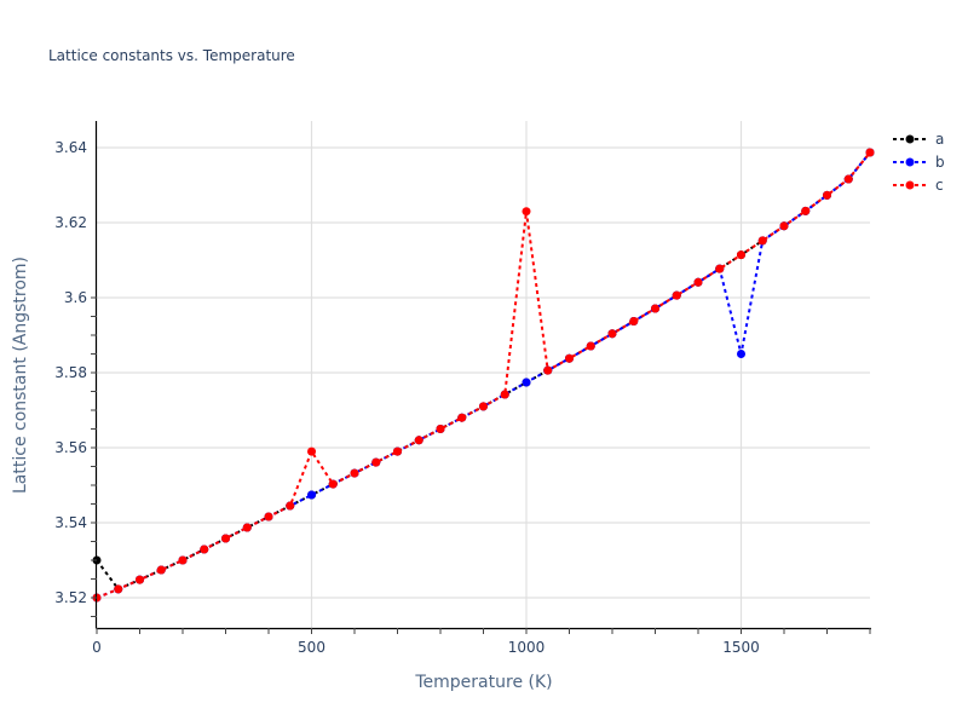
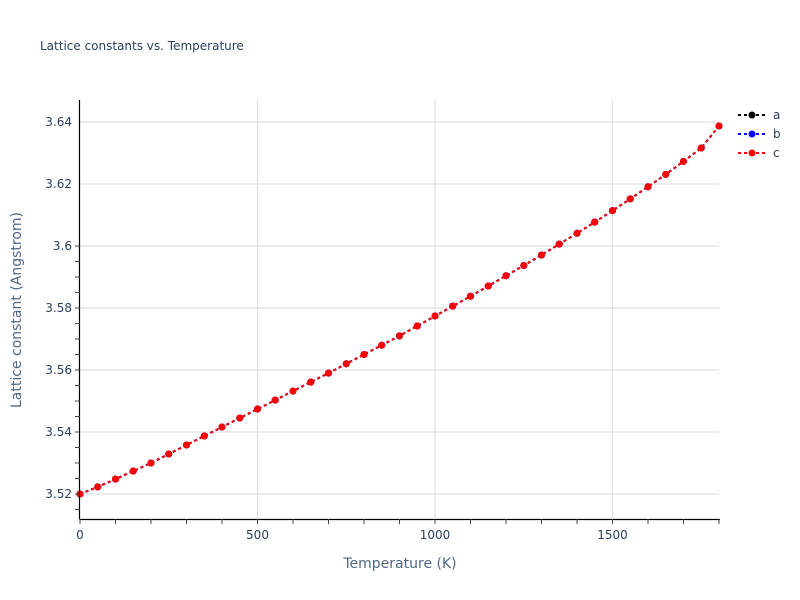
a/0: 3.530 -> 3.520
c/500: 3.559 -> 3.547
c/1000: 3.623 -> 3.577
b/1500: 3.585 -> 3.611
